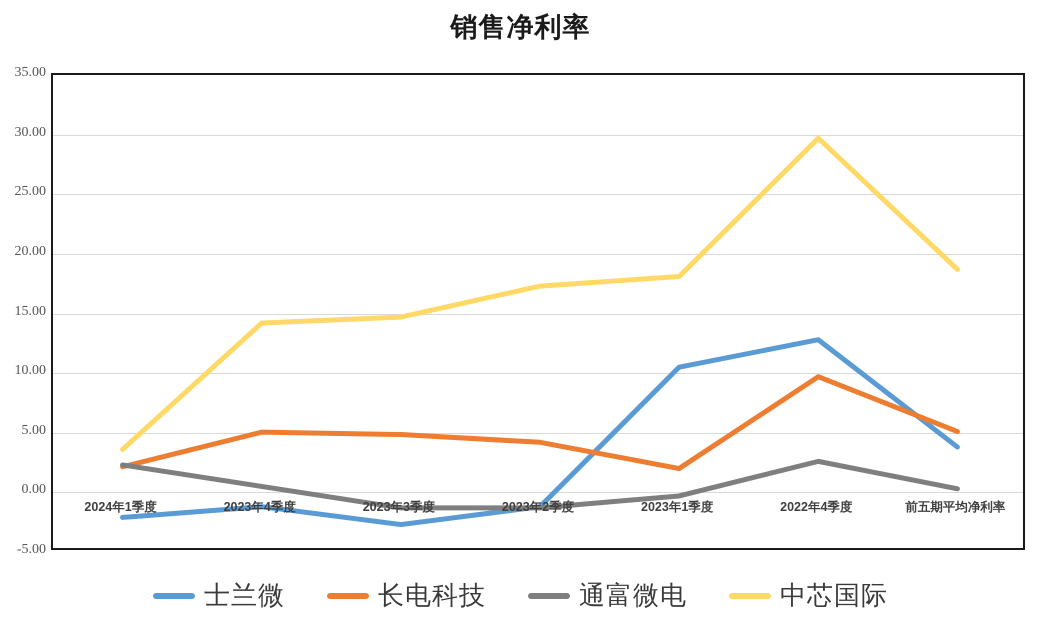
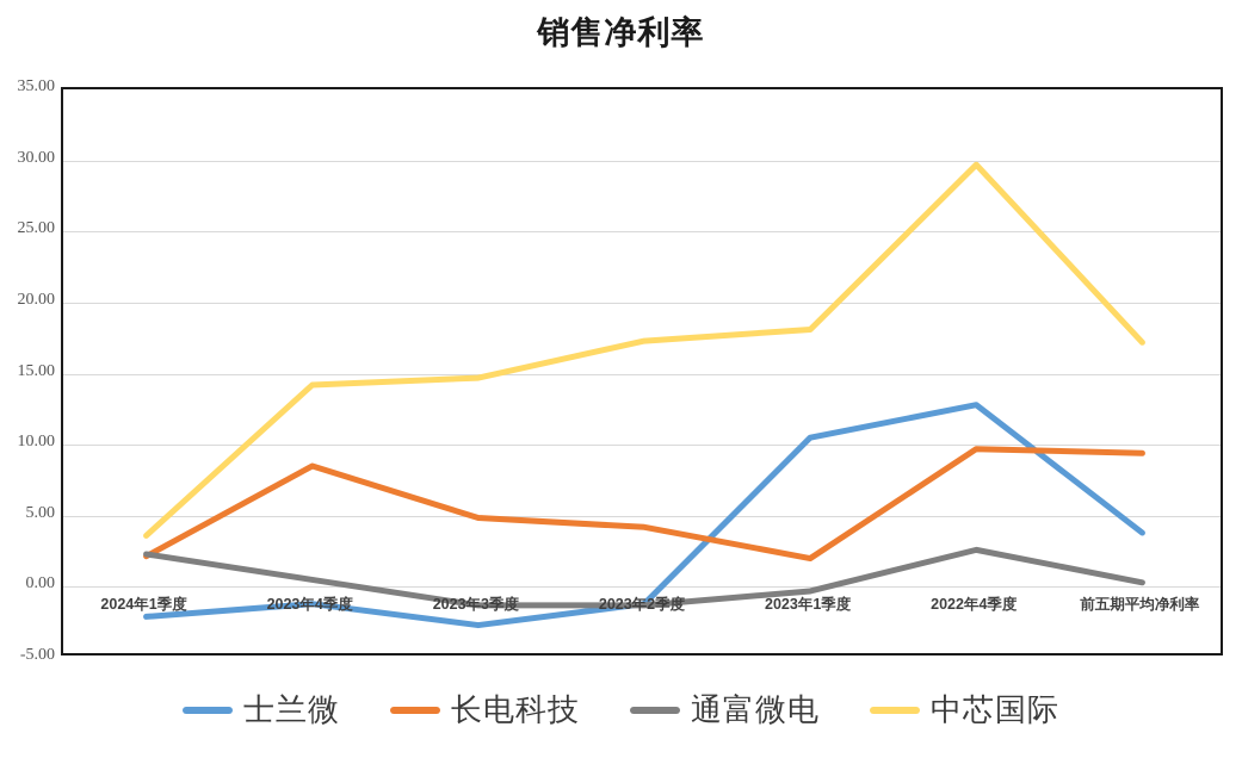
长电科技/2023年4季度: 5.0 -> 8.5
长电科技/前五期平均净利率: 5.1 -> 9.4
中芯国际/前五期平均净利率: 18.7 -> 17.2
